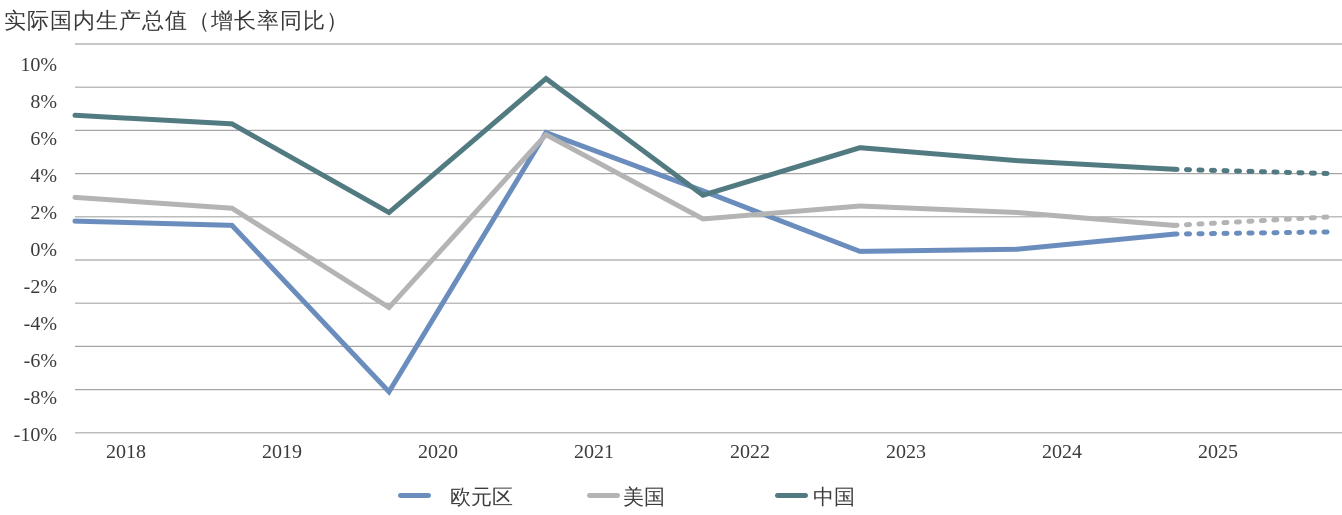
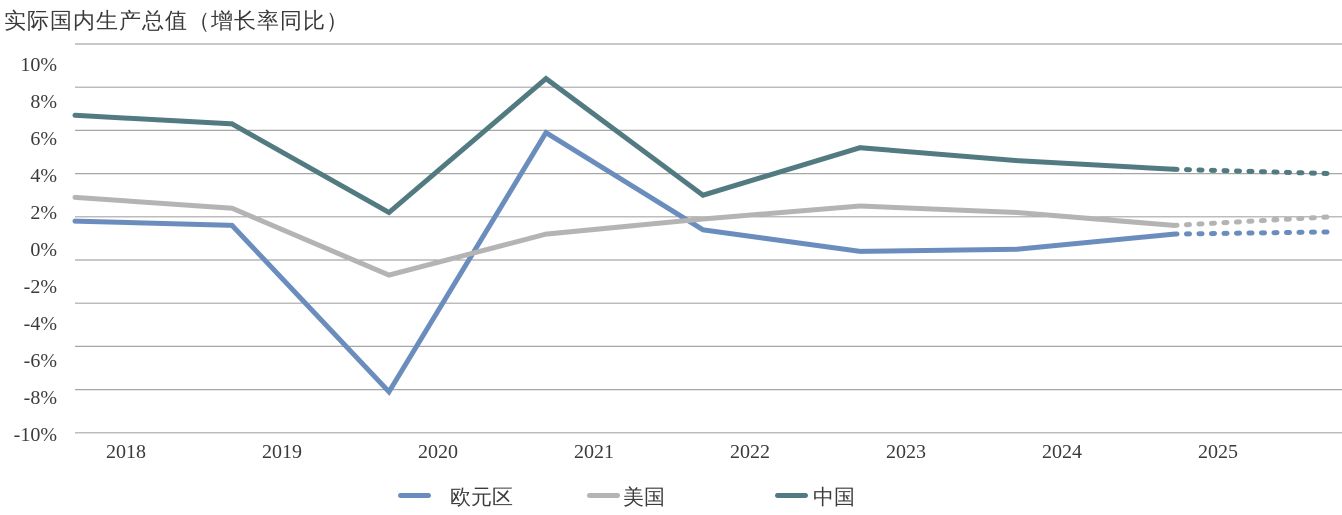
美国/2020: -2.2% -> -0.7%
美国/2021: 5.8% -> 1.2%
欧元区/2022: 3.2% -> 1.4%
